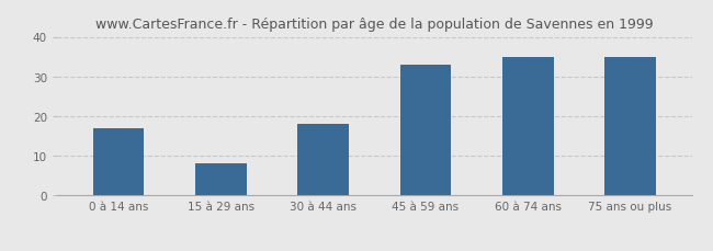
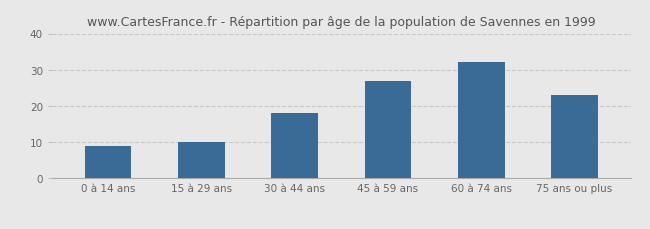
0 à 14 ans: 17 -> 9
15 à 29 ans: 8 -> 10
45 à 59 ans: 33 -> 27
60 à 74 ans: 35 -> 32
75 ans ou plus: 35 -> 23
